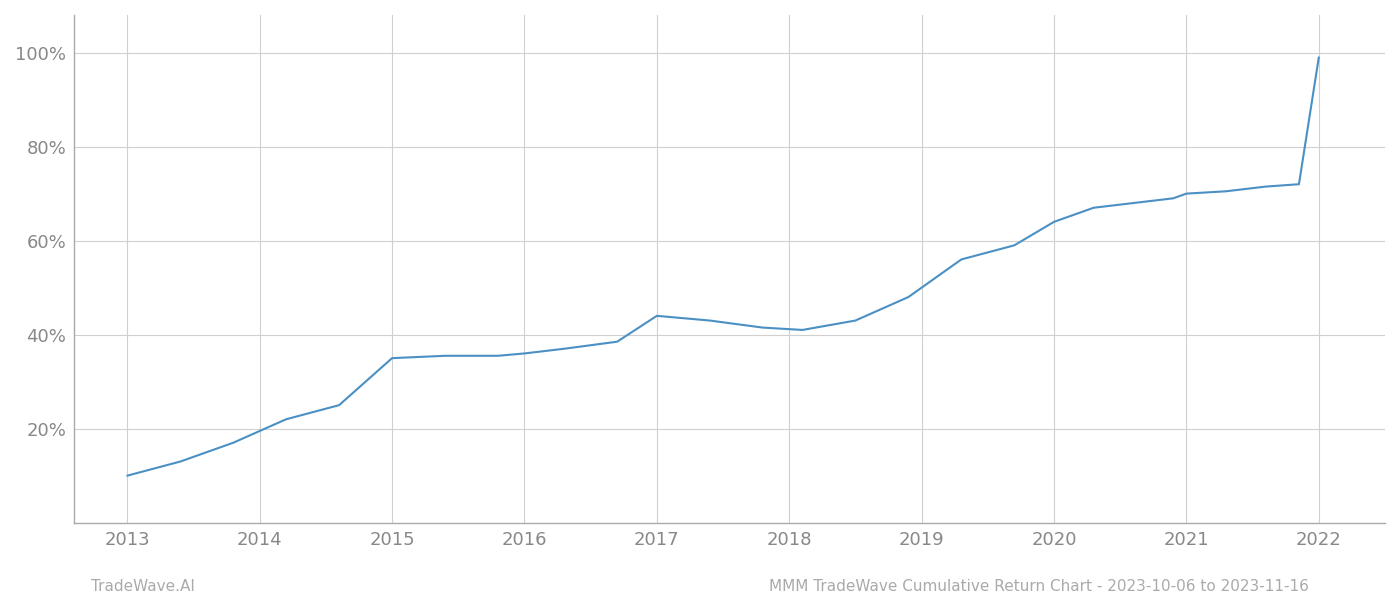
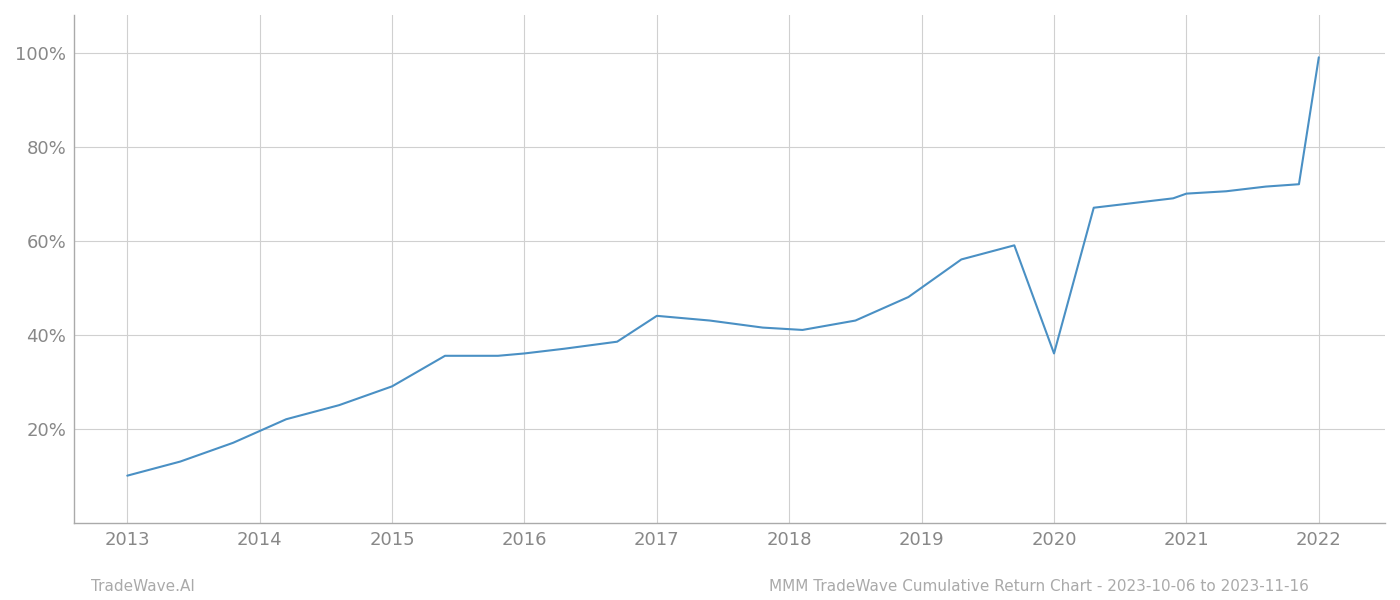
2015: 35.0% -> 29.0%
2020: 64.0% -> 36.0%
